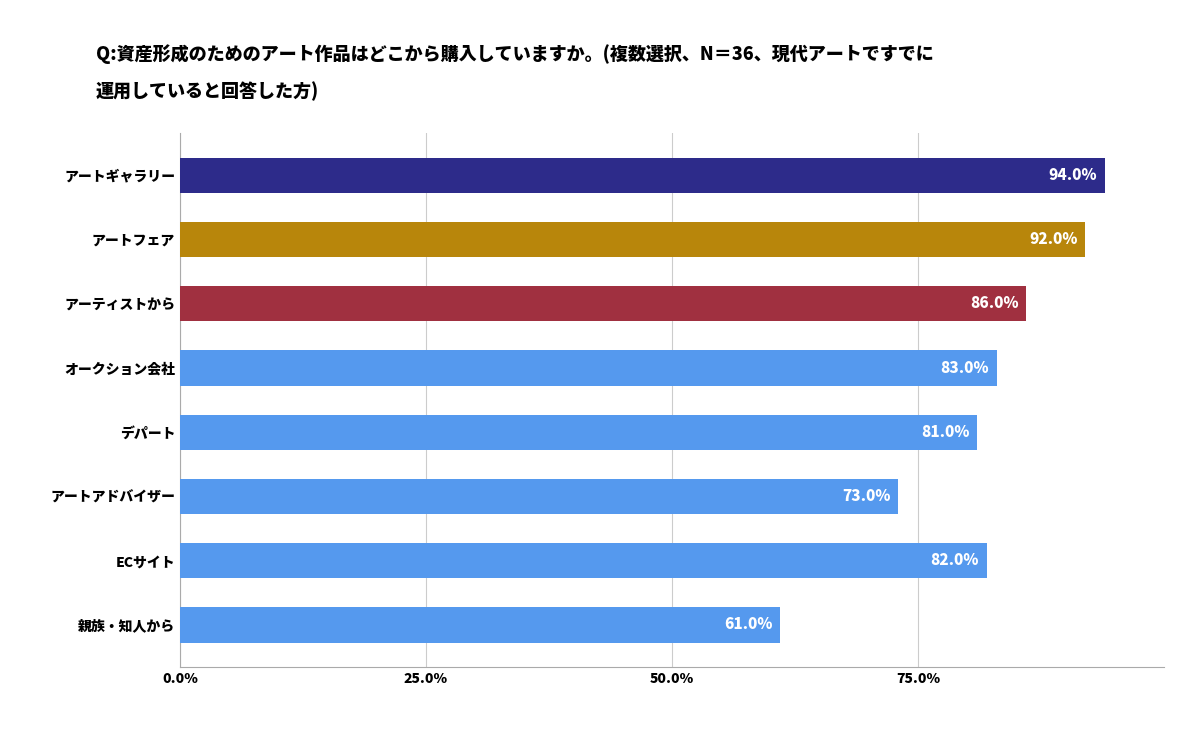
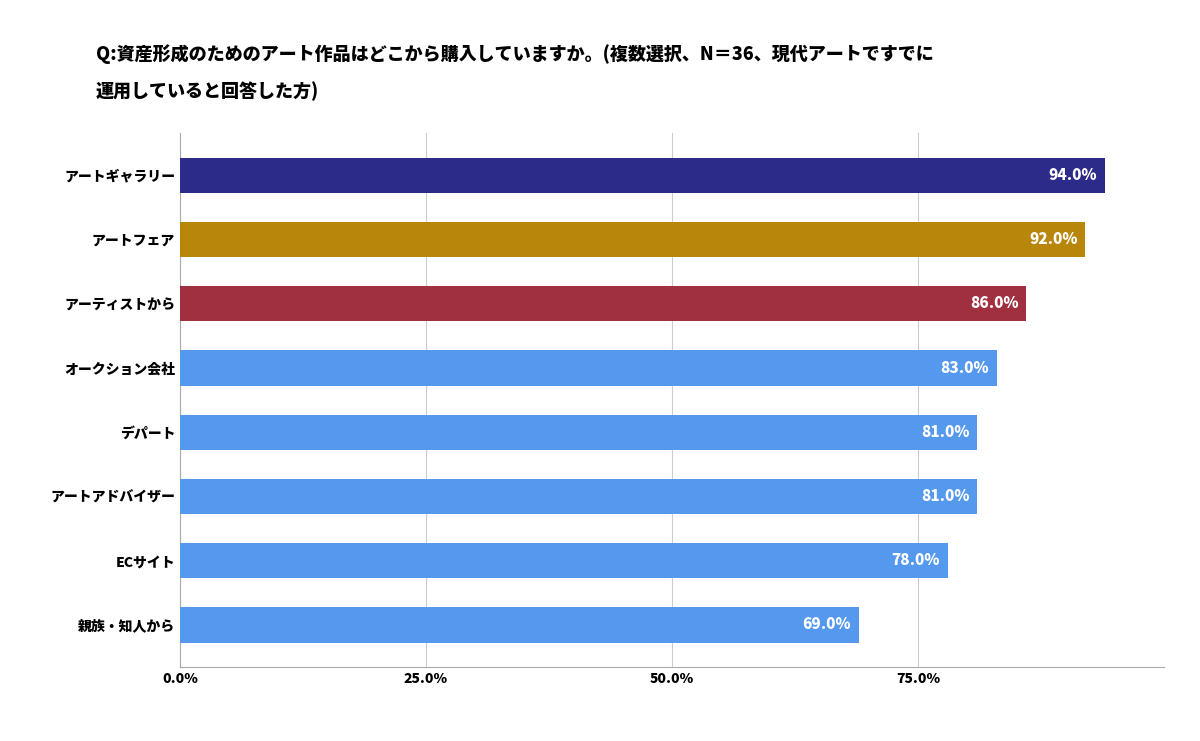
アートアドバイザー: 73.0% -> 81.0%
ECサイト: 82.0% -> 78.0%
親族・知人から: 61.0% -> 69.0%
